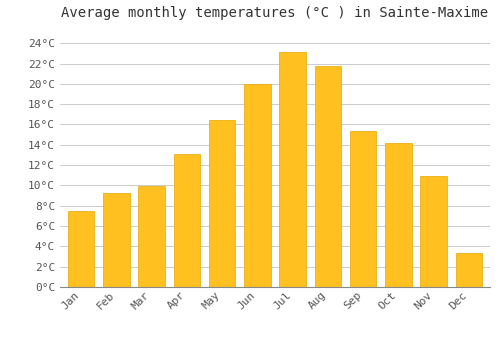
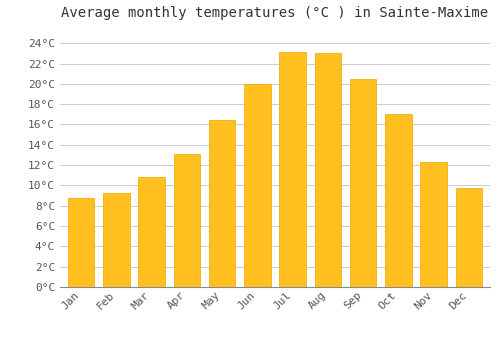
Jan: 7.5°C -> 8.8°C
Mar: 9.9°C -> 10.8°C
Aug: 21.8°C -> 23.0°C
Sep: 15.4°C -> 20.5°C
Oct: 14.2°C -> 17.0°C
Nov: 10.9°C -> 12.3°C
Dec: 3.3°C -> 9.7°C
